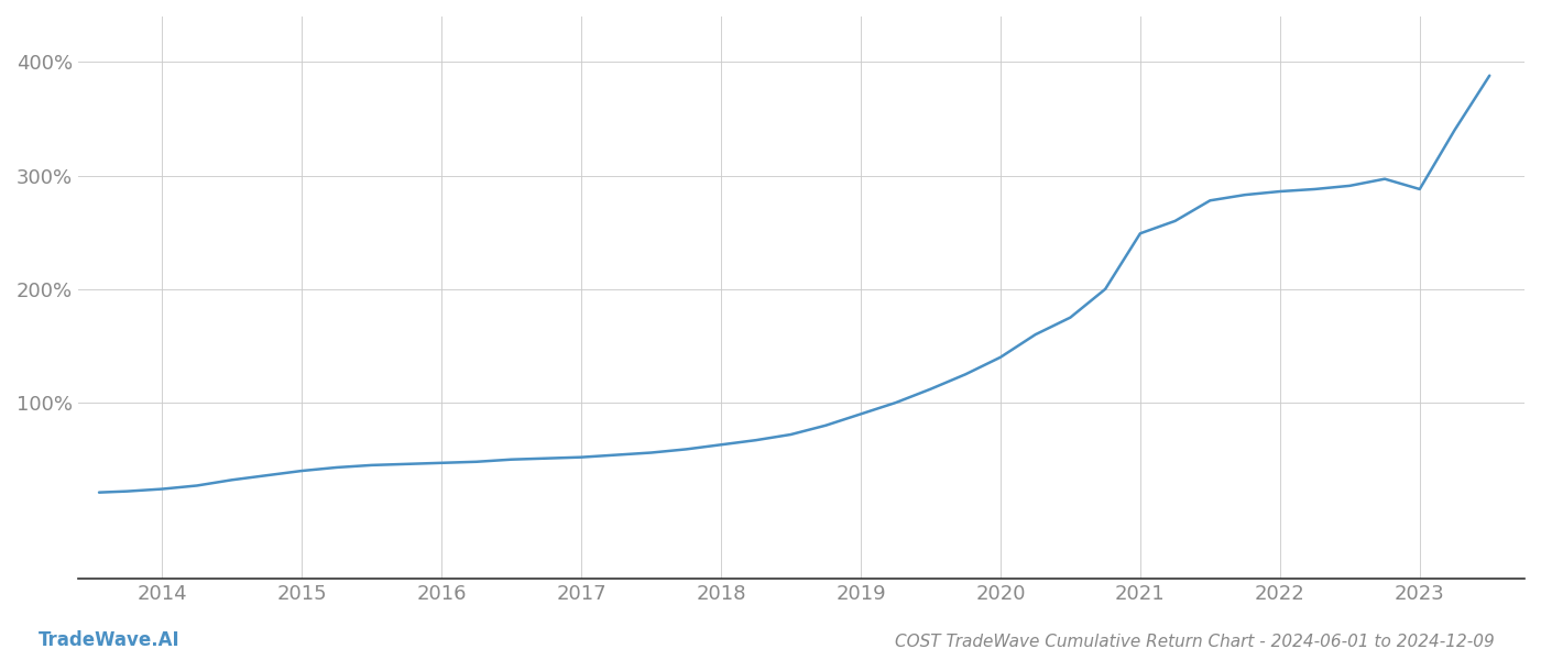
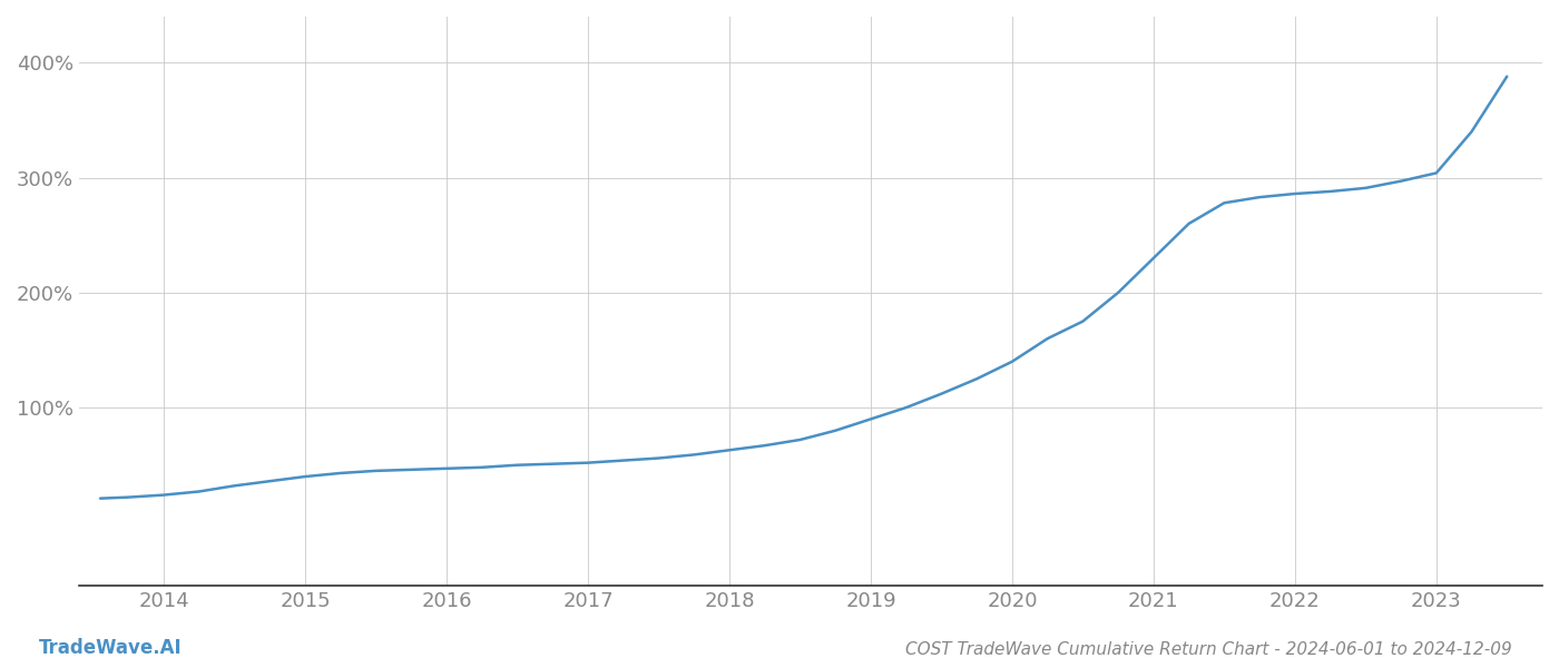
2021: 249% -> 230%
2023: 288% -> 304%
